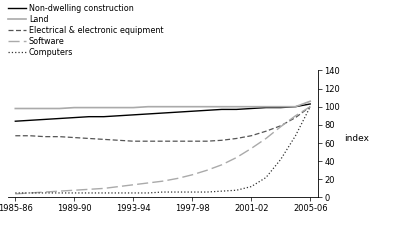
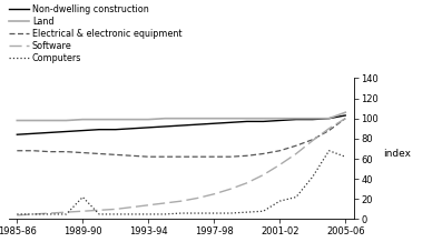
Computers/1989-90: 5 -> 22
Computers/2001-02: 12 -> 18
Computers/2005-06: 100 -> 62
